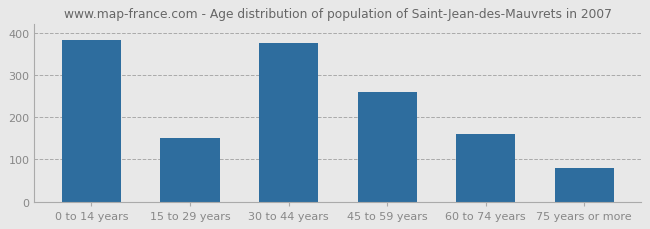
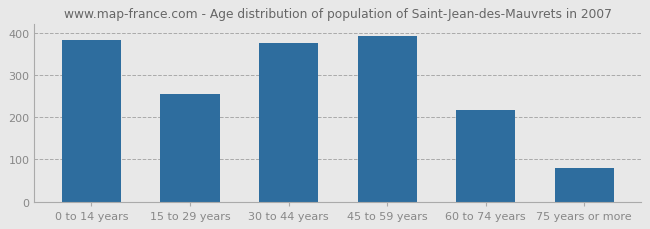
15 to 29 years: 150 -> 255
45 to 59 years: 260 -> 393
60 to 74 years: 160 -> 218
